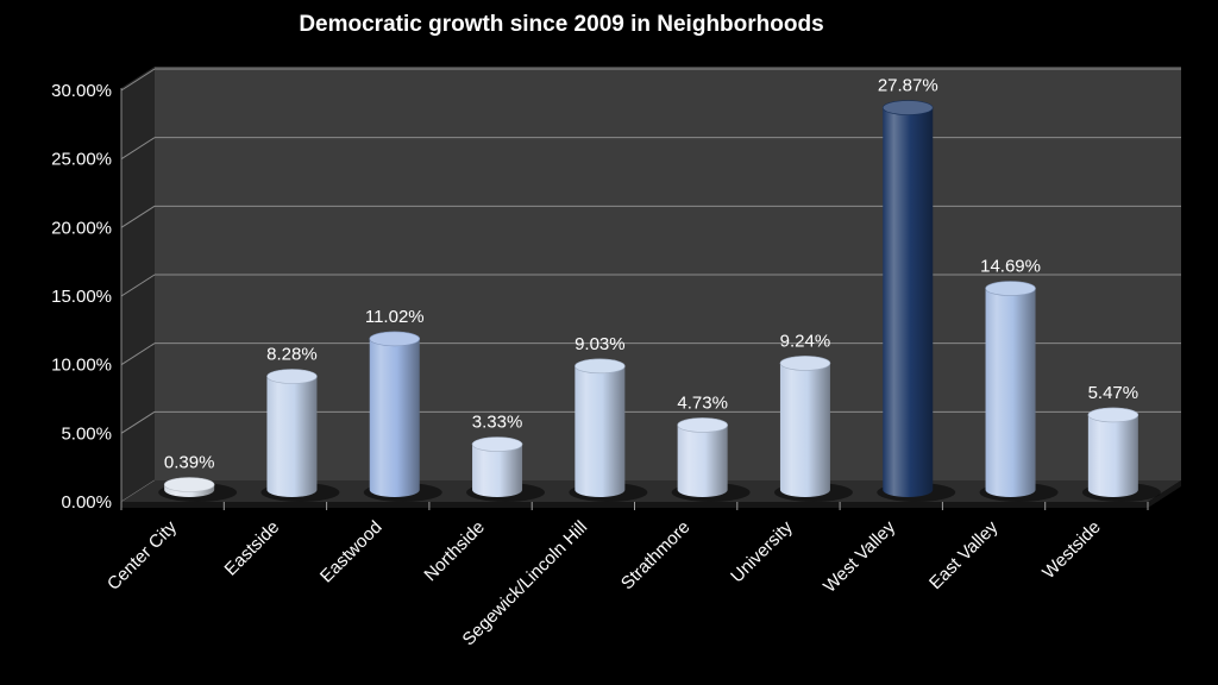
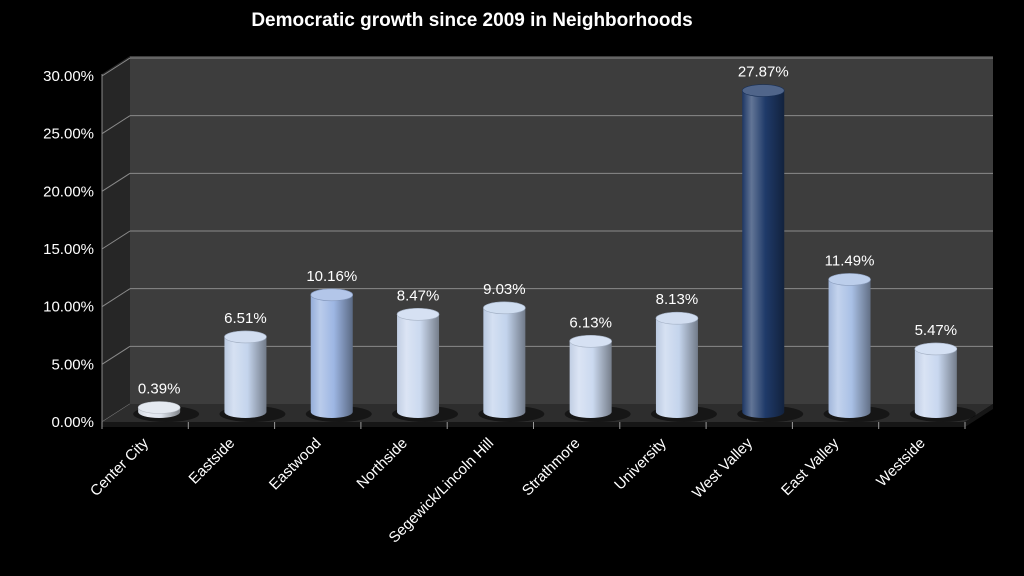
Eastside: 8.28% -> 6.51%
Eastwood: 11.02% -> 10.16%
Northside: 3.33% -> 8.47%
Strathmore: 4.73% -> 6.13%
University: 9.24% -> 8.13%
East Valley: 14.69% -> 11.49%
